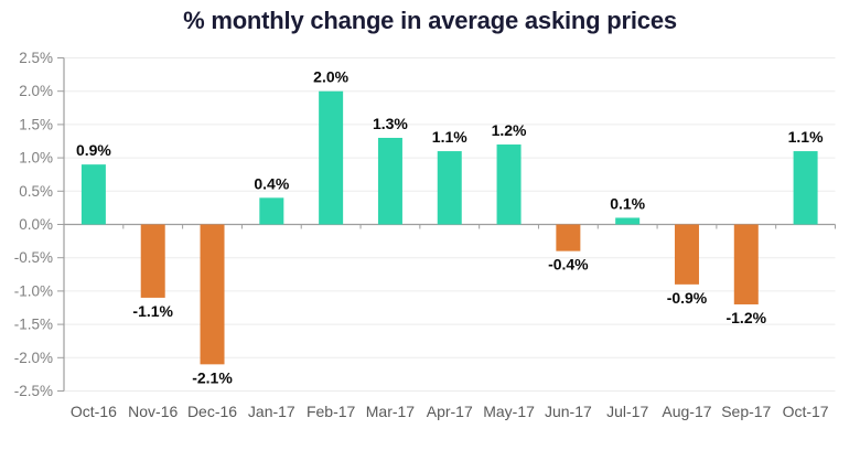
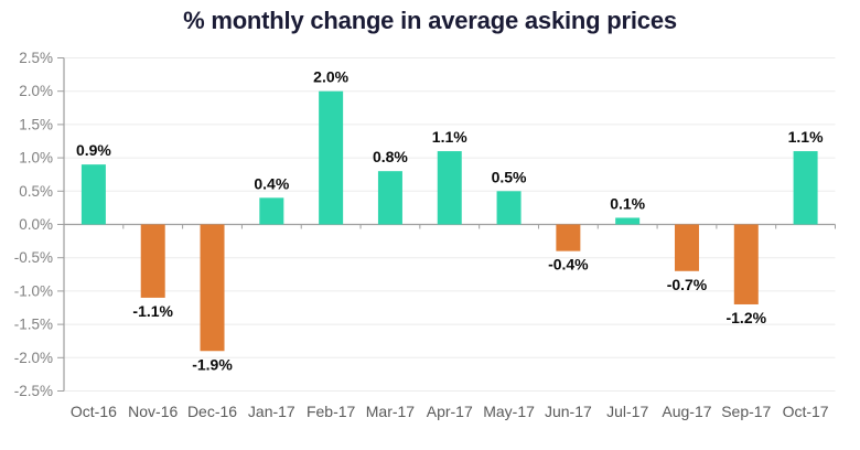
Dec-16: -2.1% -> -1.9%
Mar-17: 1.3% -> 0.8%
May-17: 1.2% -> 0.5%
Aug-17: -0.9% -> -0.7%
